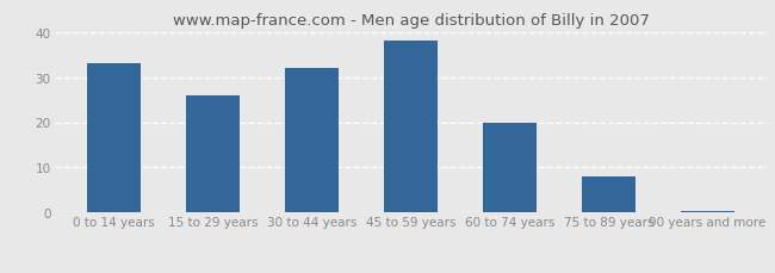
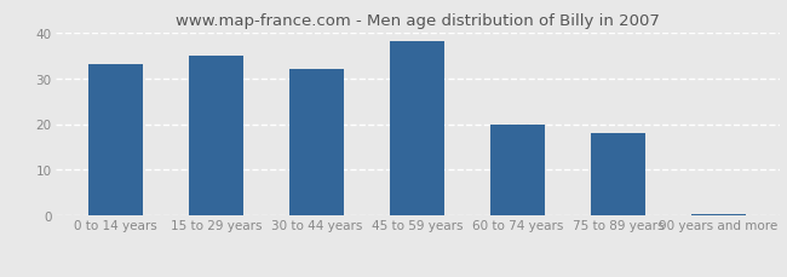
15 to 29 years: 26.0 -> 35.0
75 to 89 years: 8.0 -> 18.0
